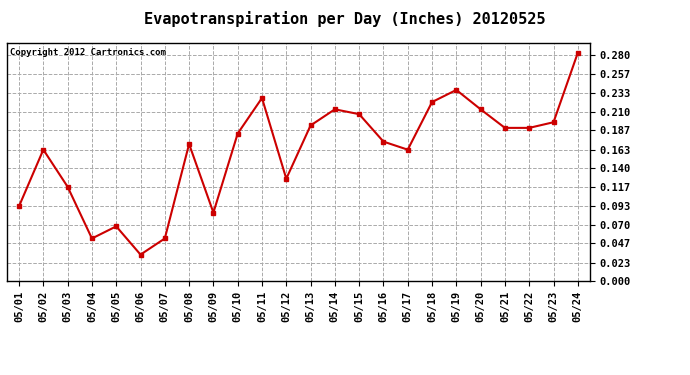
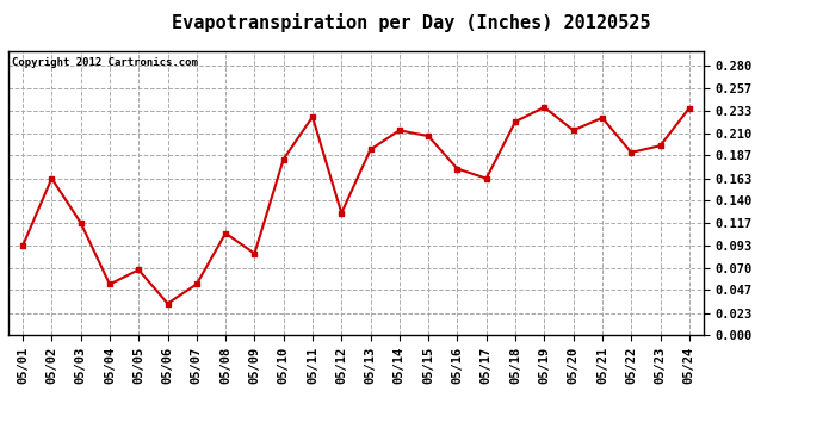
05/08: 0.170 -> 0.106
05/21: 0.190 -> 0.226
05/24: 0.283 -> 0.236
